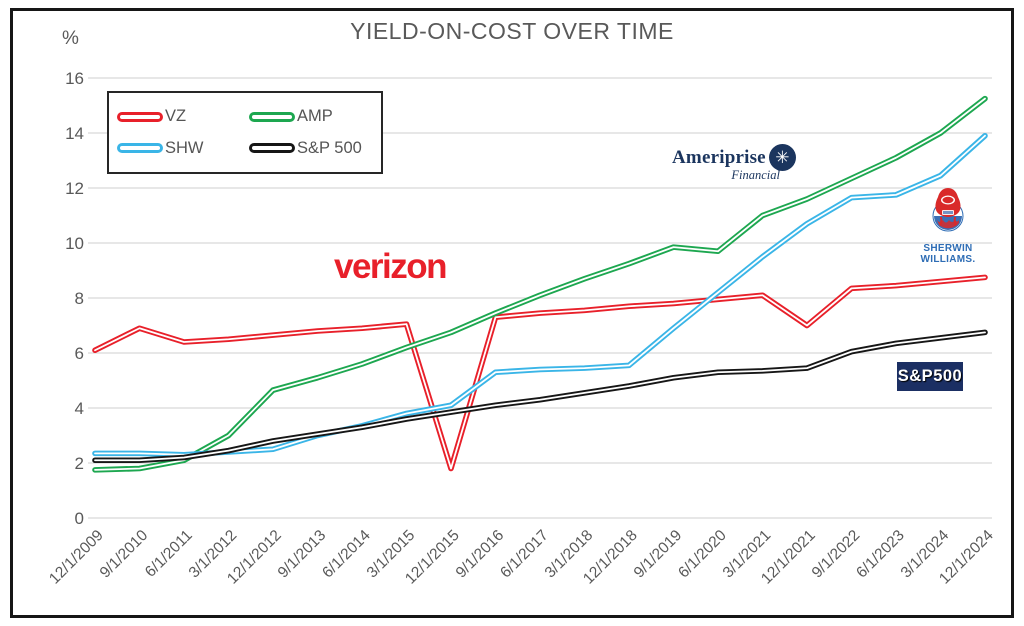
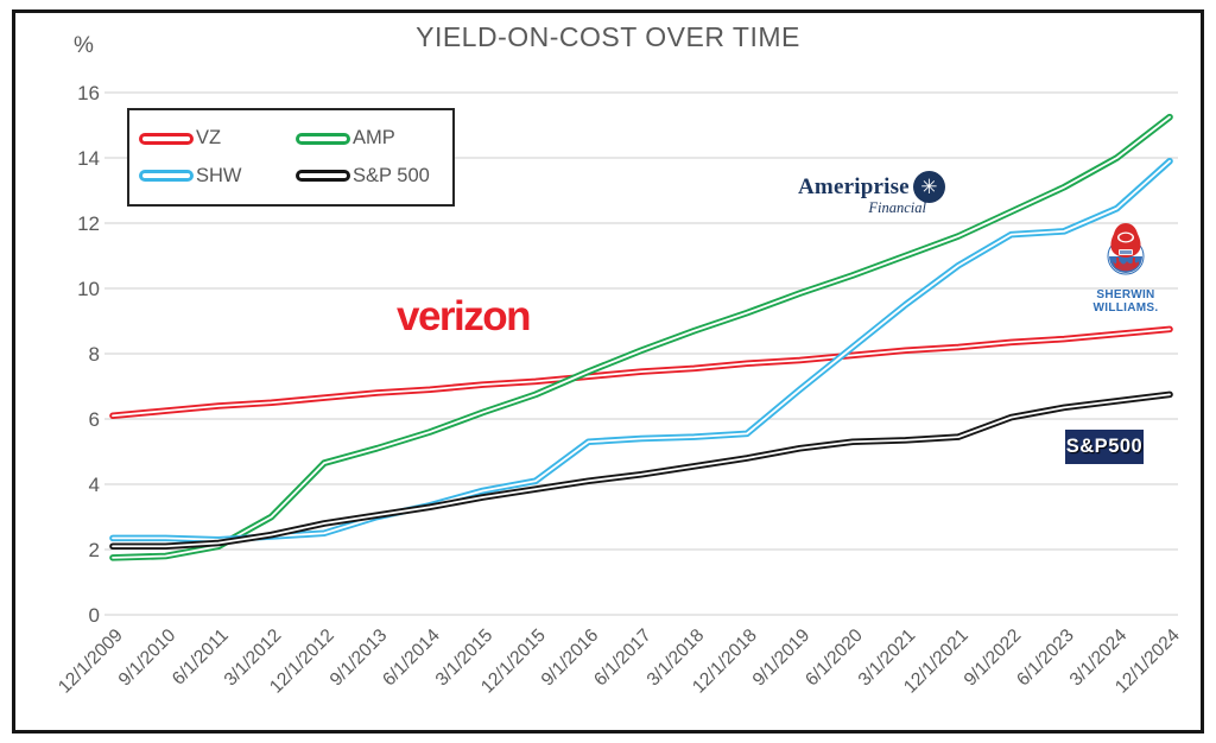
VZ/9/1/2010: 6.9 -> 6.2
VZ/12/1/2015: 1.8 -> 7.2
AMP/6/1/2020: 9.7 -> 10.4
VZ/12/1/2021: 7.0 -> 8.2
